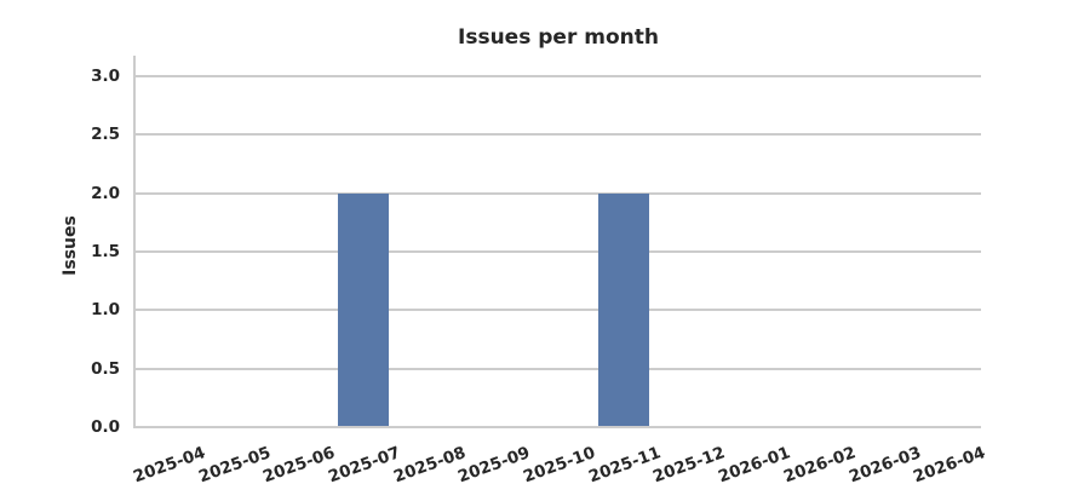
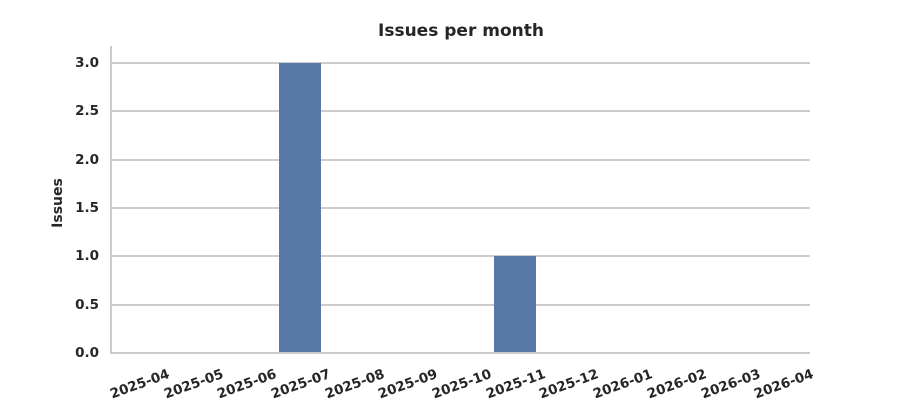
2025-07: 2 -> 3
2025-11: 2 -> 1
